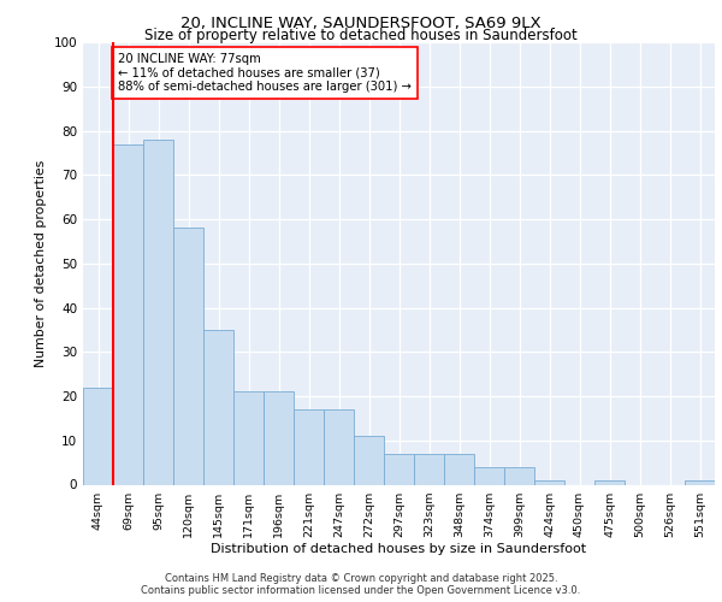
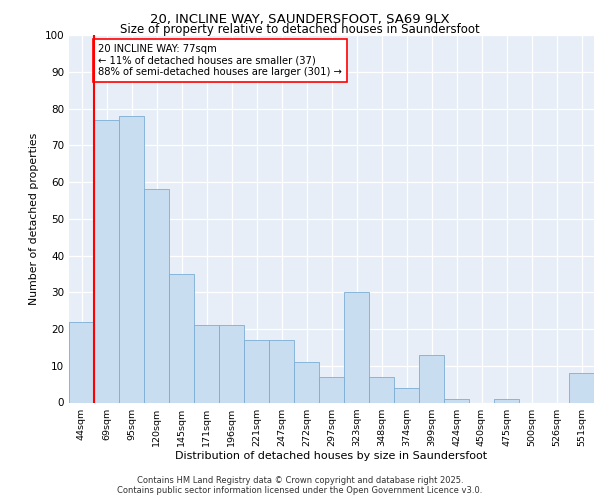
323sqm: 7 -> 30
399sqm: 4 -> 13
551sqm: 1 -> 8
